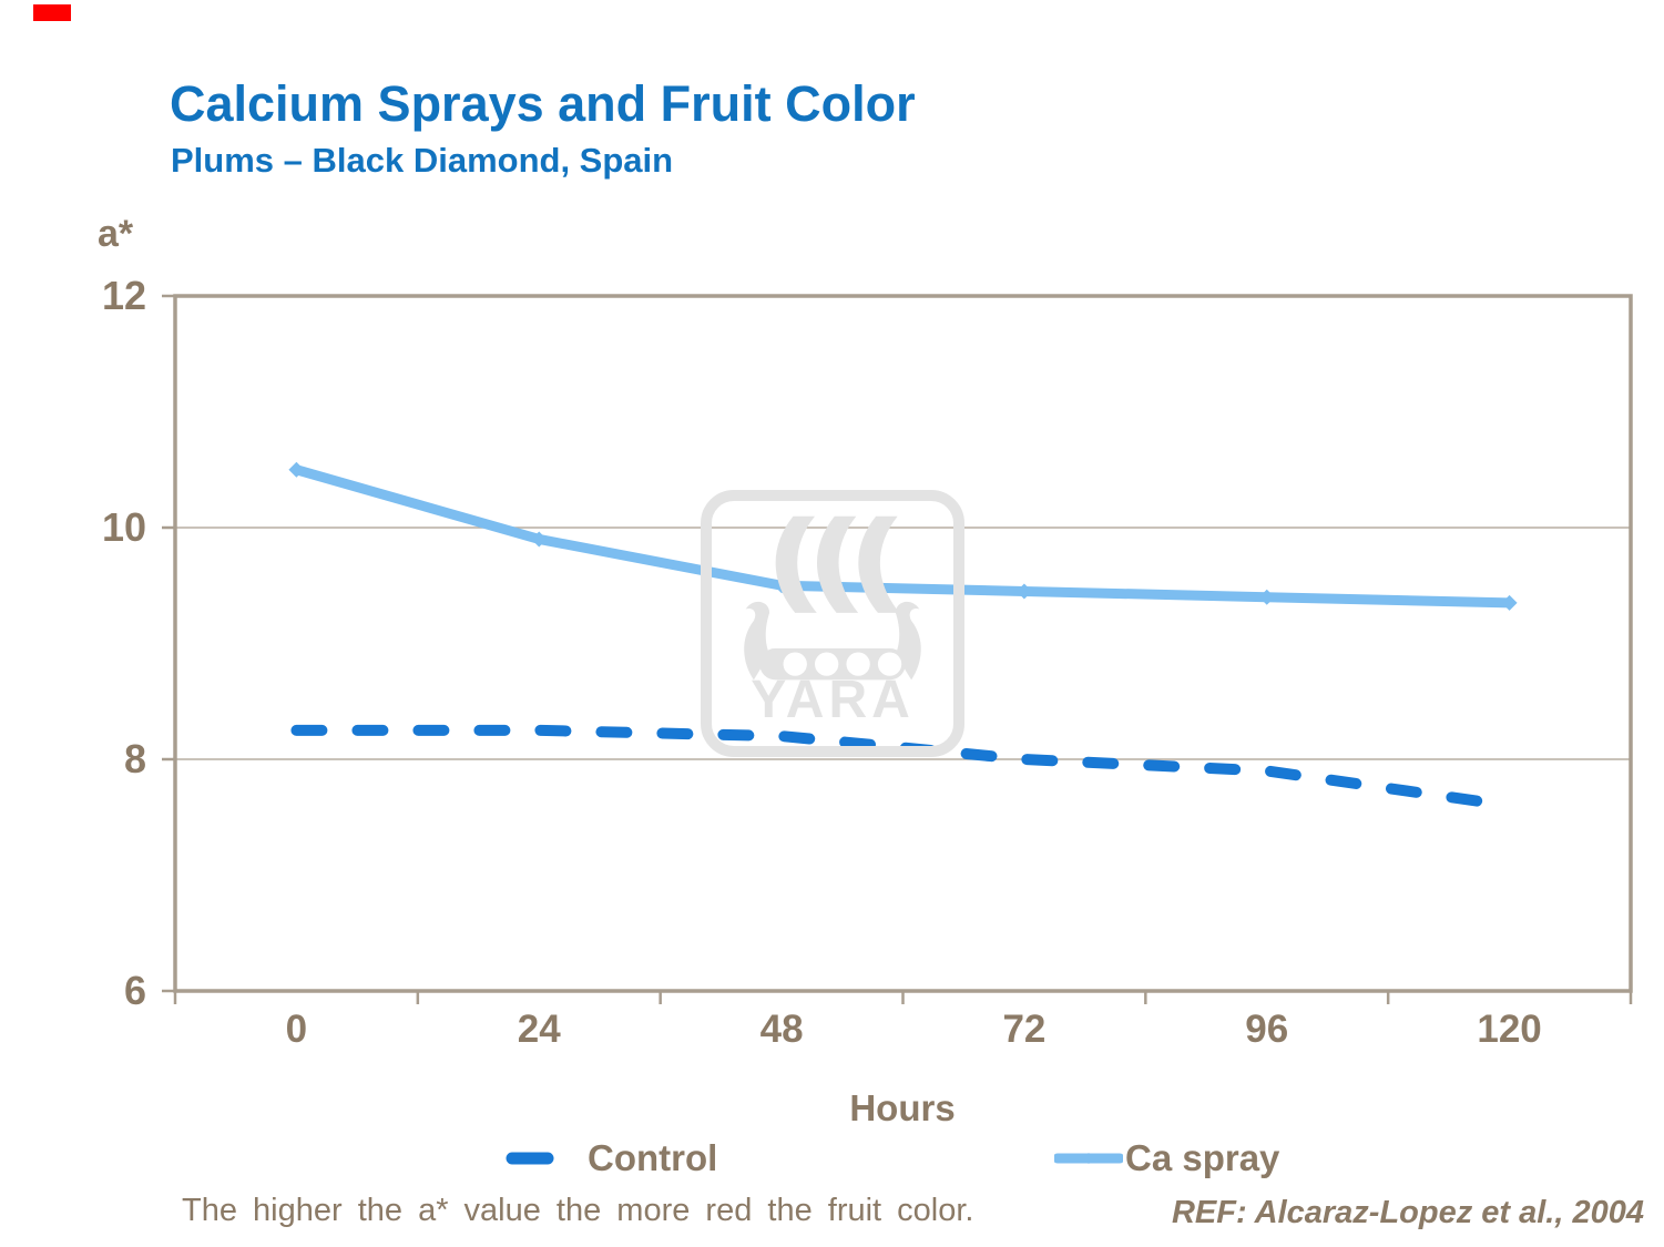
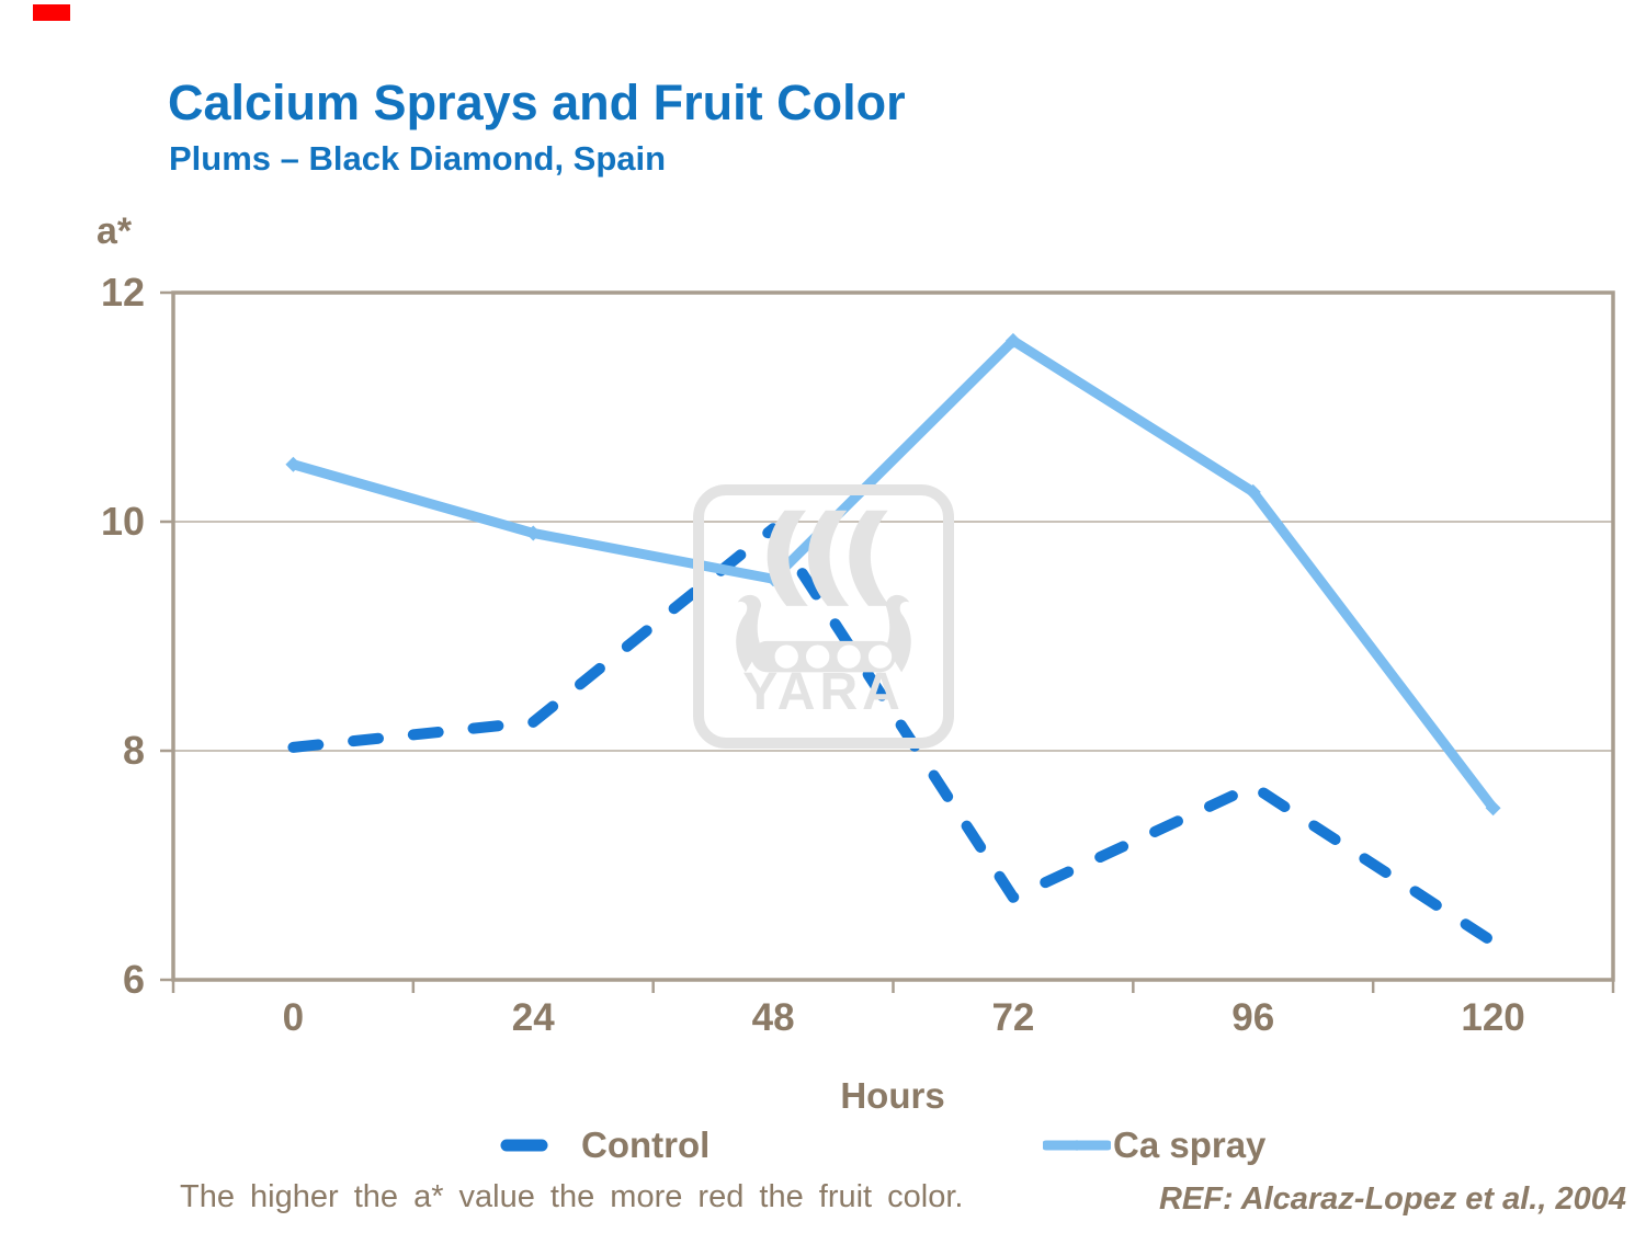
Control/0: 8.25 -> 8.03
Control/48: 8.20 -> 9.94
Control/72: 8.00 -> 6.72
Ca spray/72: 9.45 -> 11.58
Control/96: 7.90 -> 7.69
Ca spray/96: 9.40 -> 10.26
Control/120: 7.60 -> 6.33
Ca spray/120: 9.35 -> 7.50
